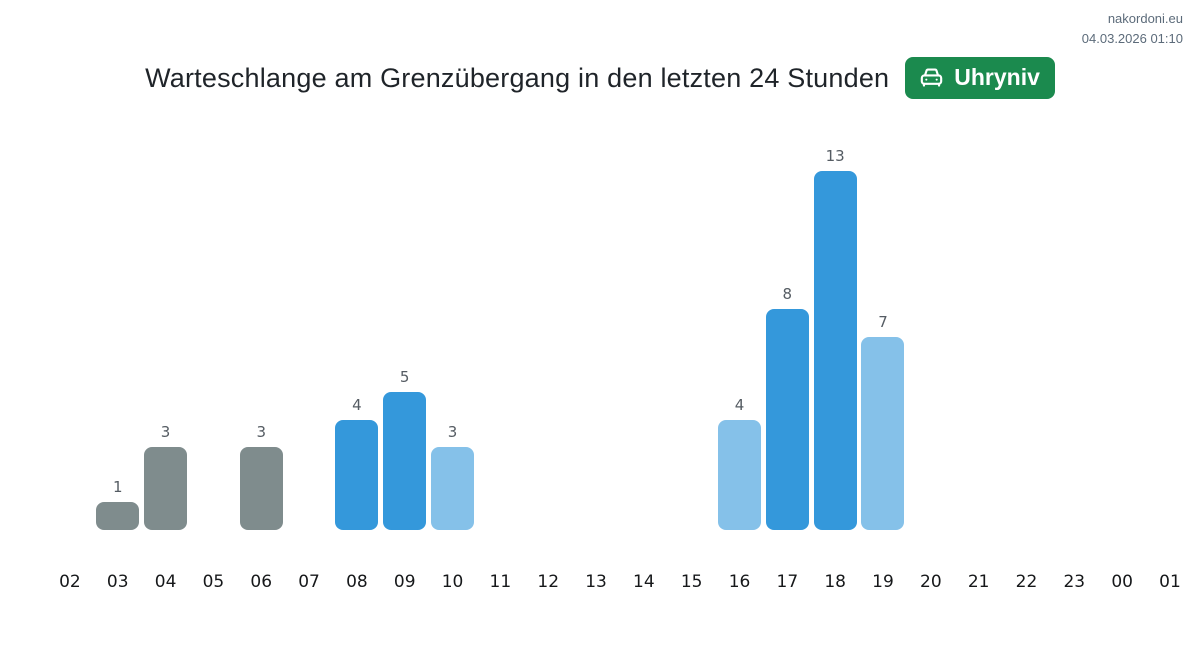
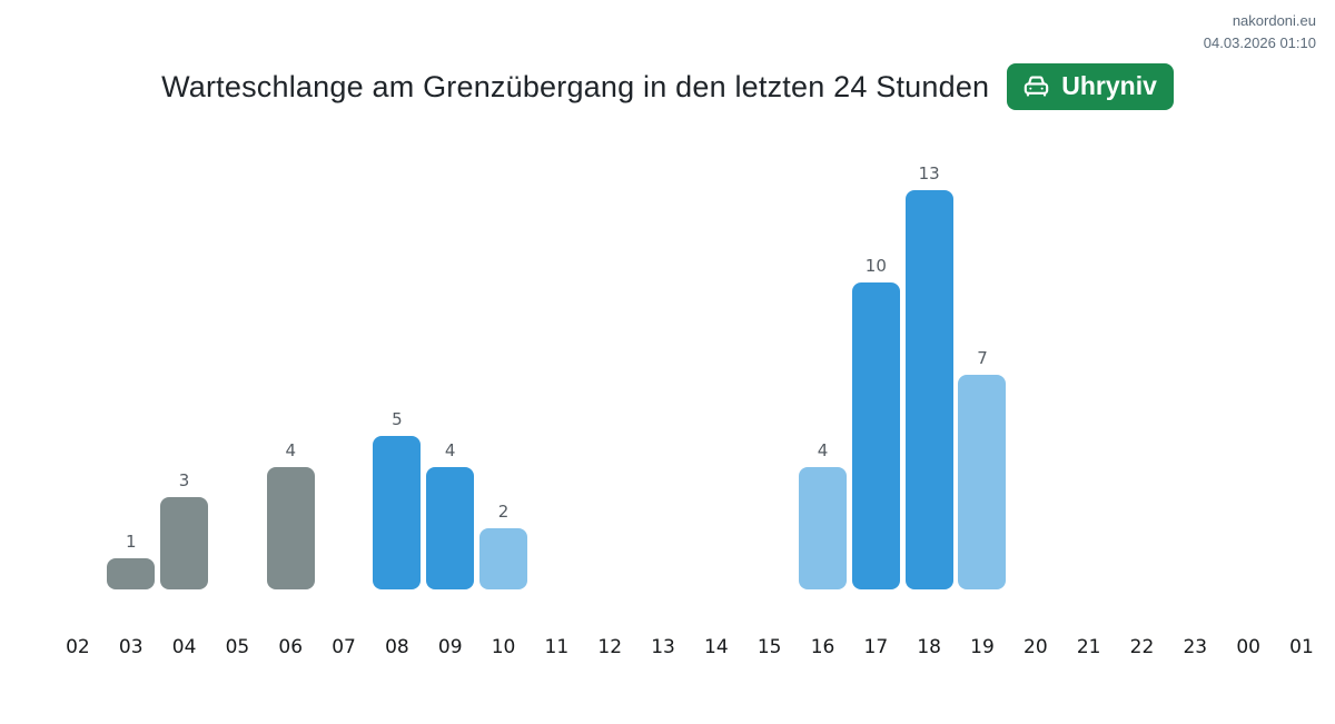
06: 3 -> 4
08: 4 -> 5
09: 5 -> 4
10: 3 -> 2
17: 8 -> 10
